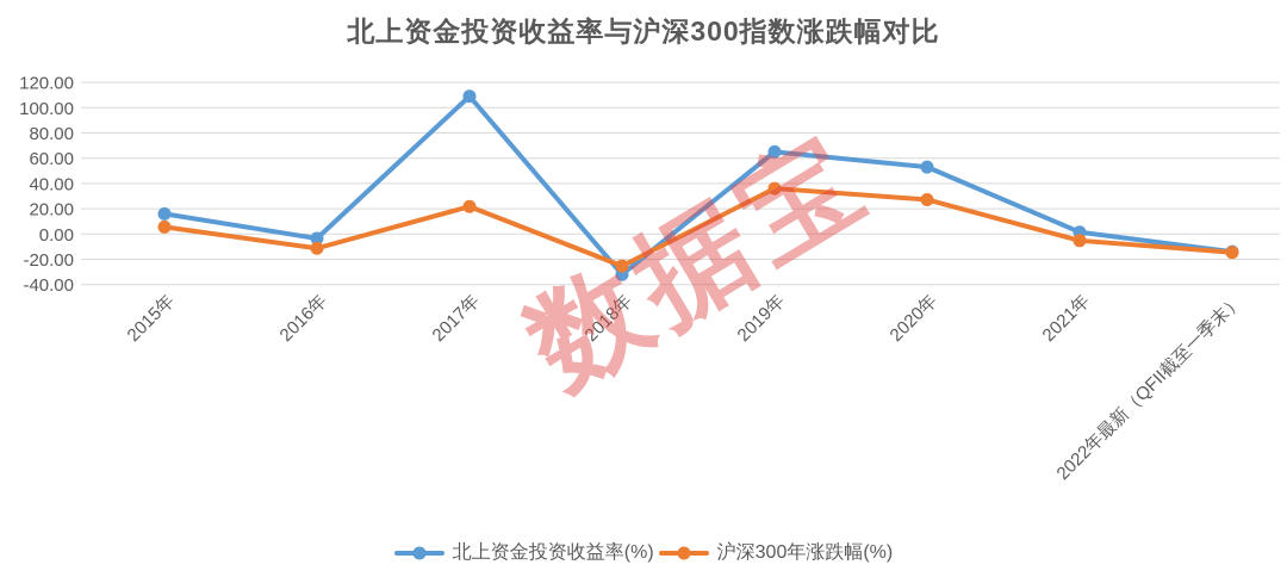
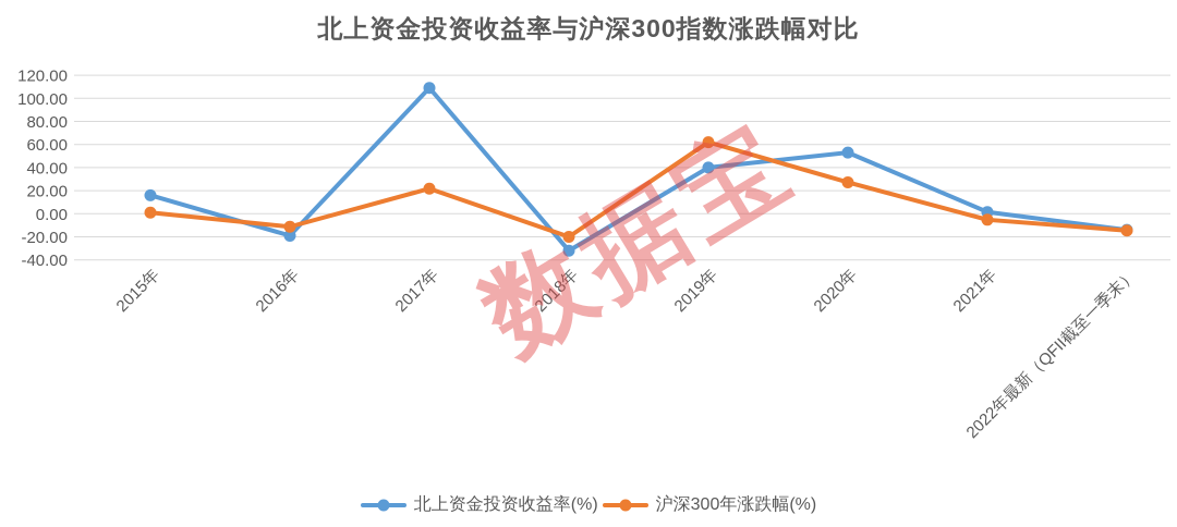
沪深300年涨跌幅(%)/2015年: 6 -> 1
北上资金投资收益率(%)/2016年: -4 -> -19
沪深300年涨跌幅(%)/2018年: -25 -> -20
北上资金投资收益率(%)/2019年: 65 -> 40
沪深300年涨跌幅(%)/2019年: 36 -> 62
